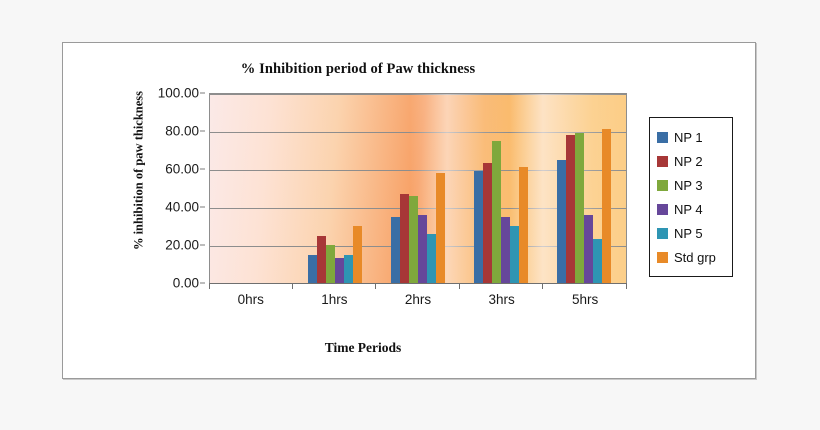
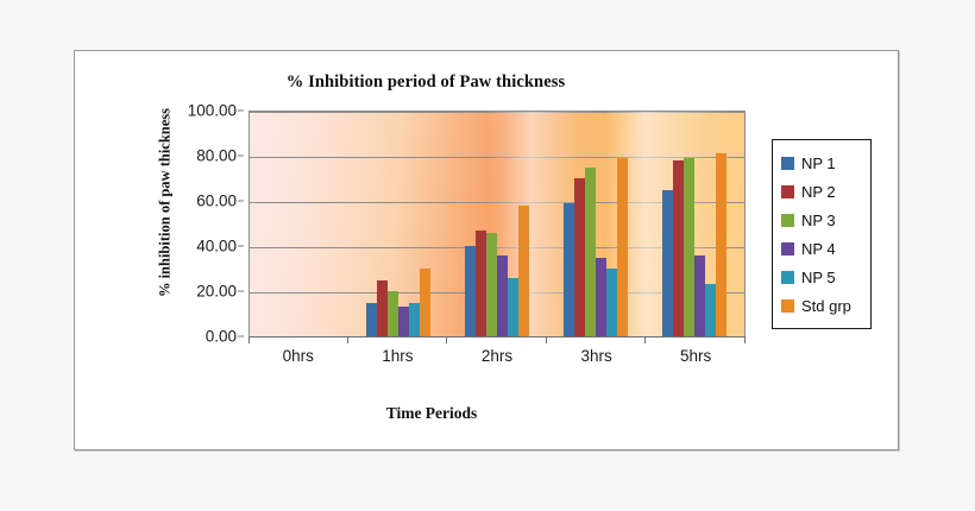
NP 1/2hrs: 35 -> 40
NP 2/3hrs: 63 -> 70
Std grp/3hrs: 61 -> 79
